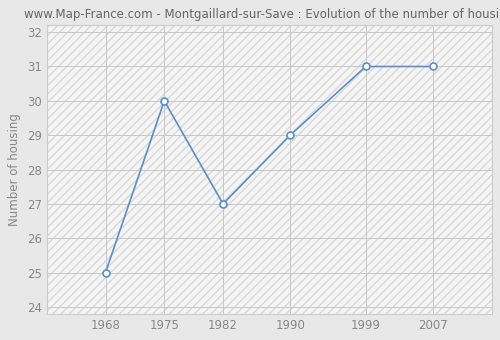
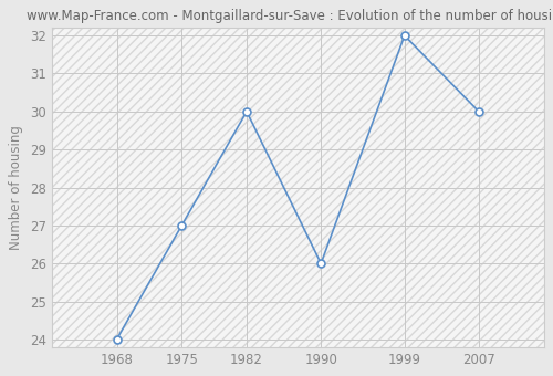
1968: 25 -> 24
1975: 30 -> 27
1982: 27 -> 30
1990: 29 -> 26
1999: 31 -> 32
2007: 31 -> 30
